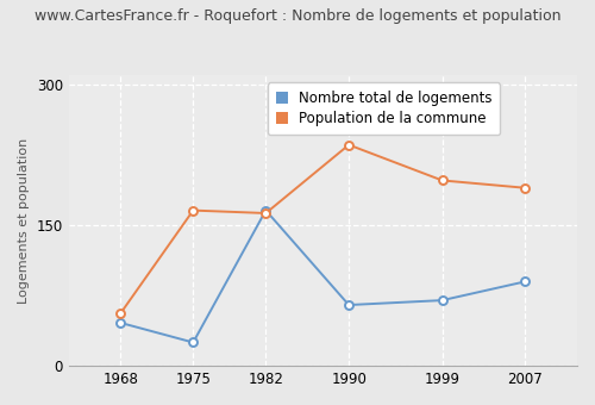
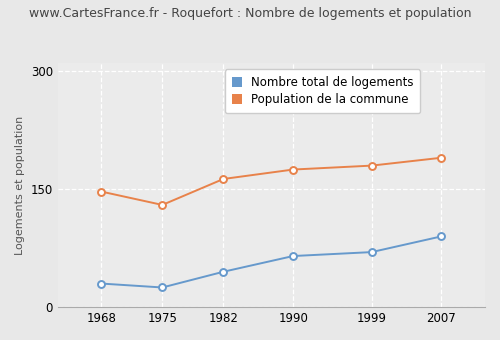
Nombre total de logements/1968: 46 -> 30
Population de la commune/1968: 56 -> 147
Population de la commune/1975: 166 -> 130
Nombre total de logements/1982: 166 -> 45
Population de la commune/1990: 236 -> 175
Population de la commune/1999: 198 -> 180
